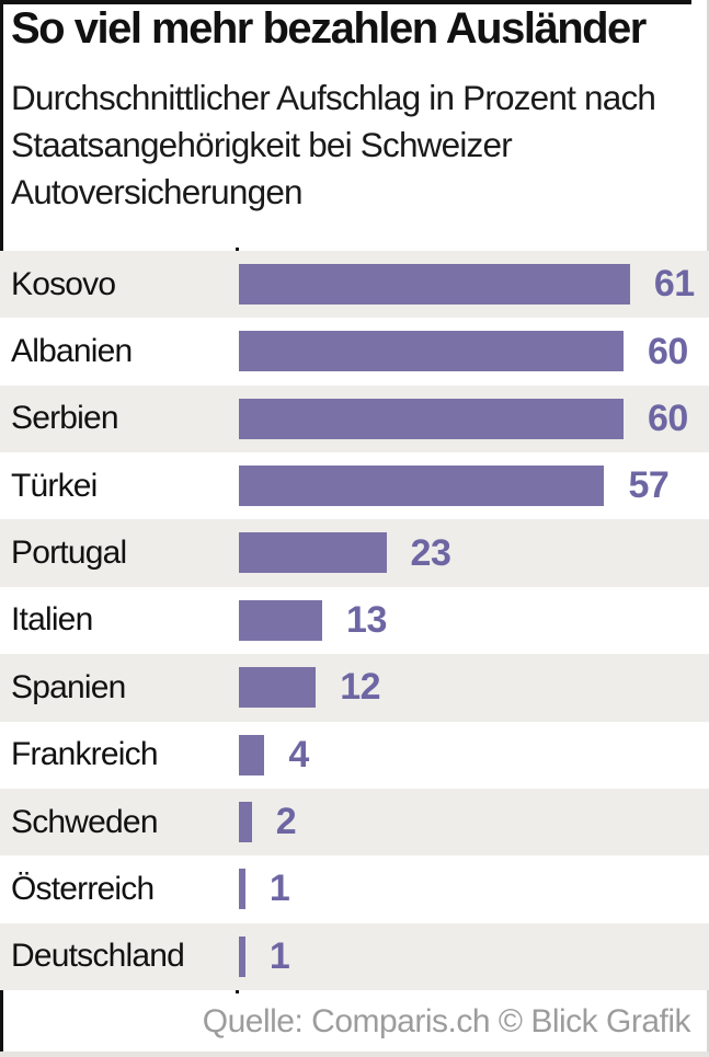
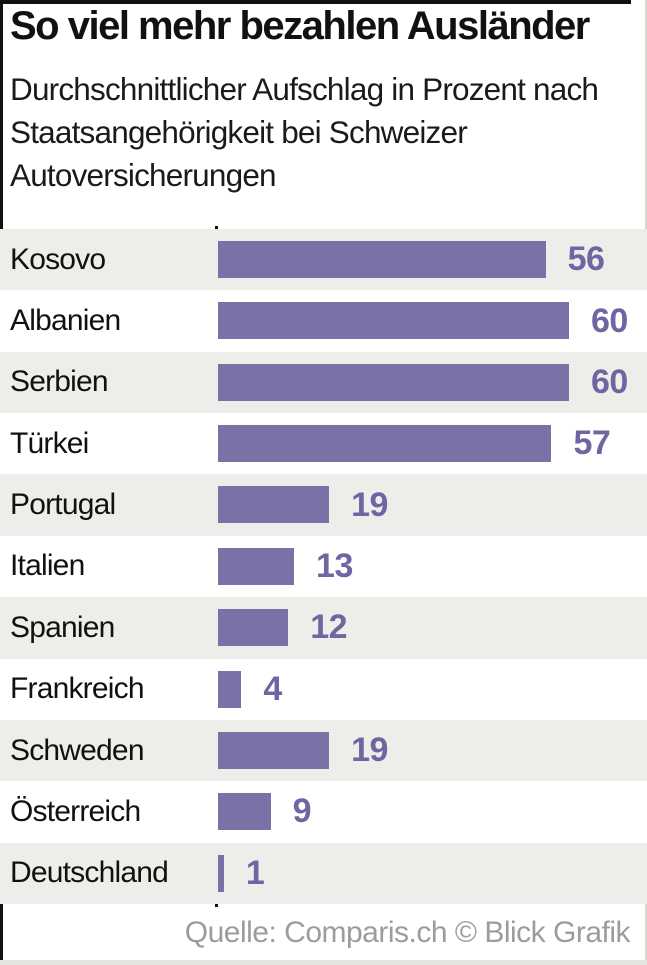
Kosovo: 61 -> 56
Portugal: 23 -> 19
Schweden: 2 -> 19
Österreich: 1 -> 9
